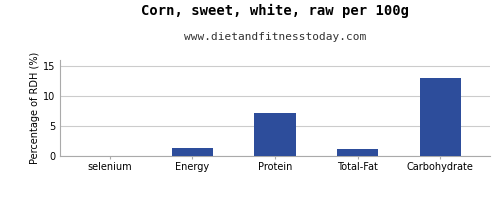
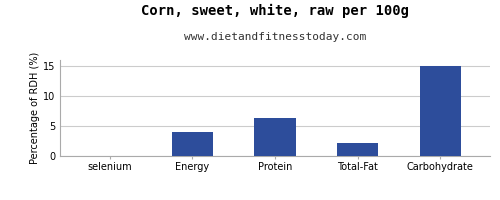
Energy: 1.4 -> 4.0
Protein: 7.2 -> 6.3
Total-Fat: 1.2 -> 2.2
Carbohydrate: 13.0 -> 15.0
